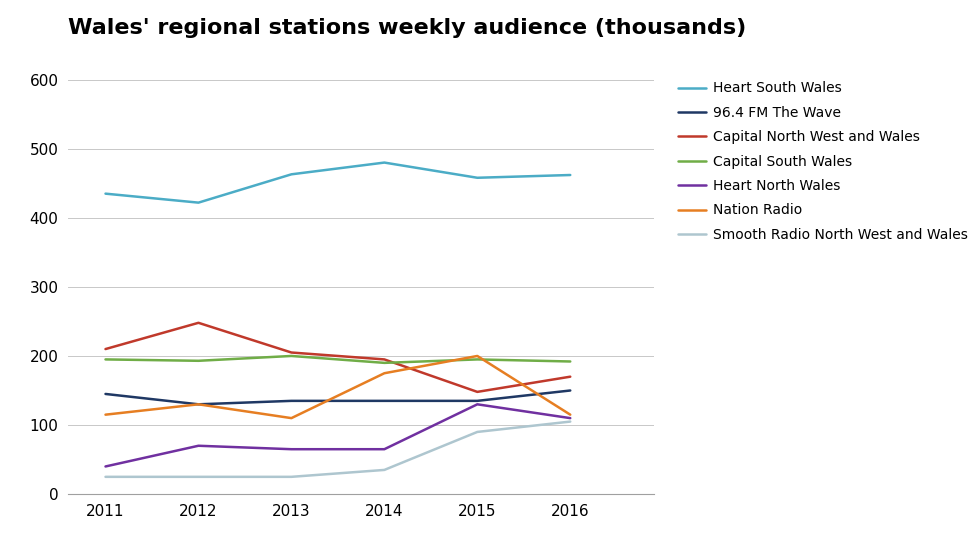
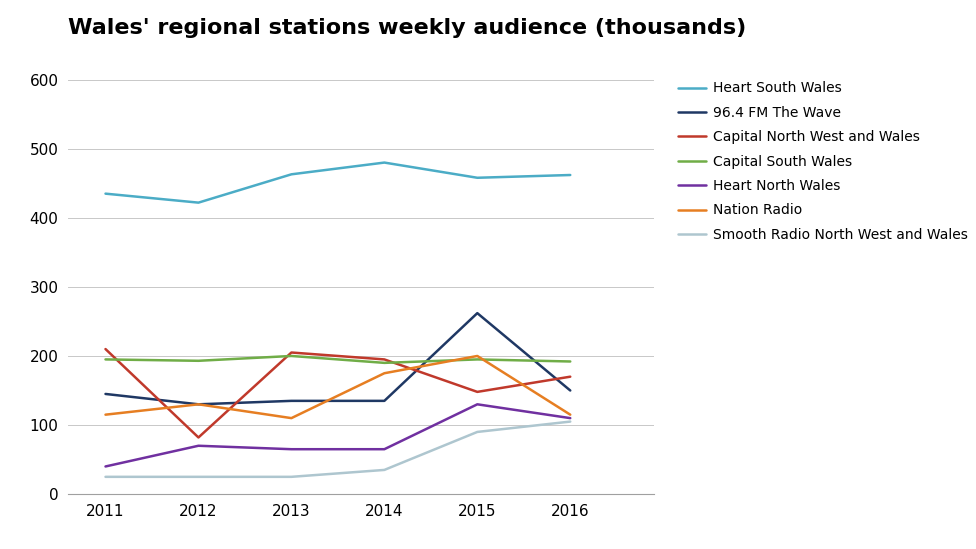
Capital North West and Wales/2012: 248 -> 82
96.4 FM The Wave/2015: 135 -> 262
